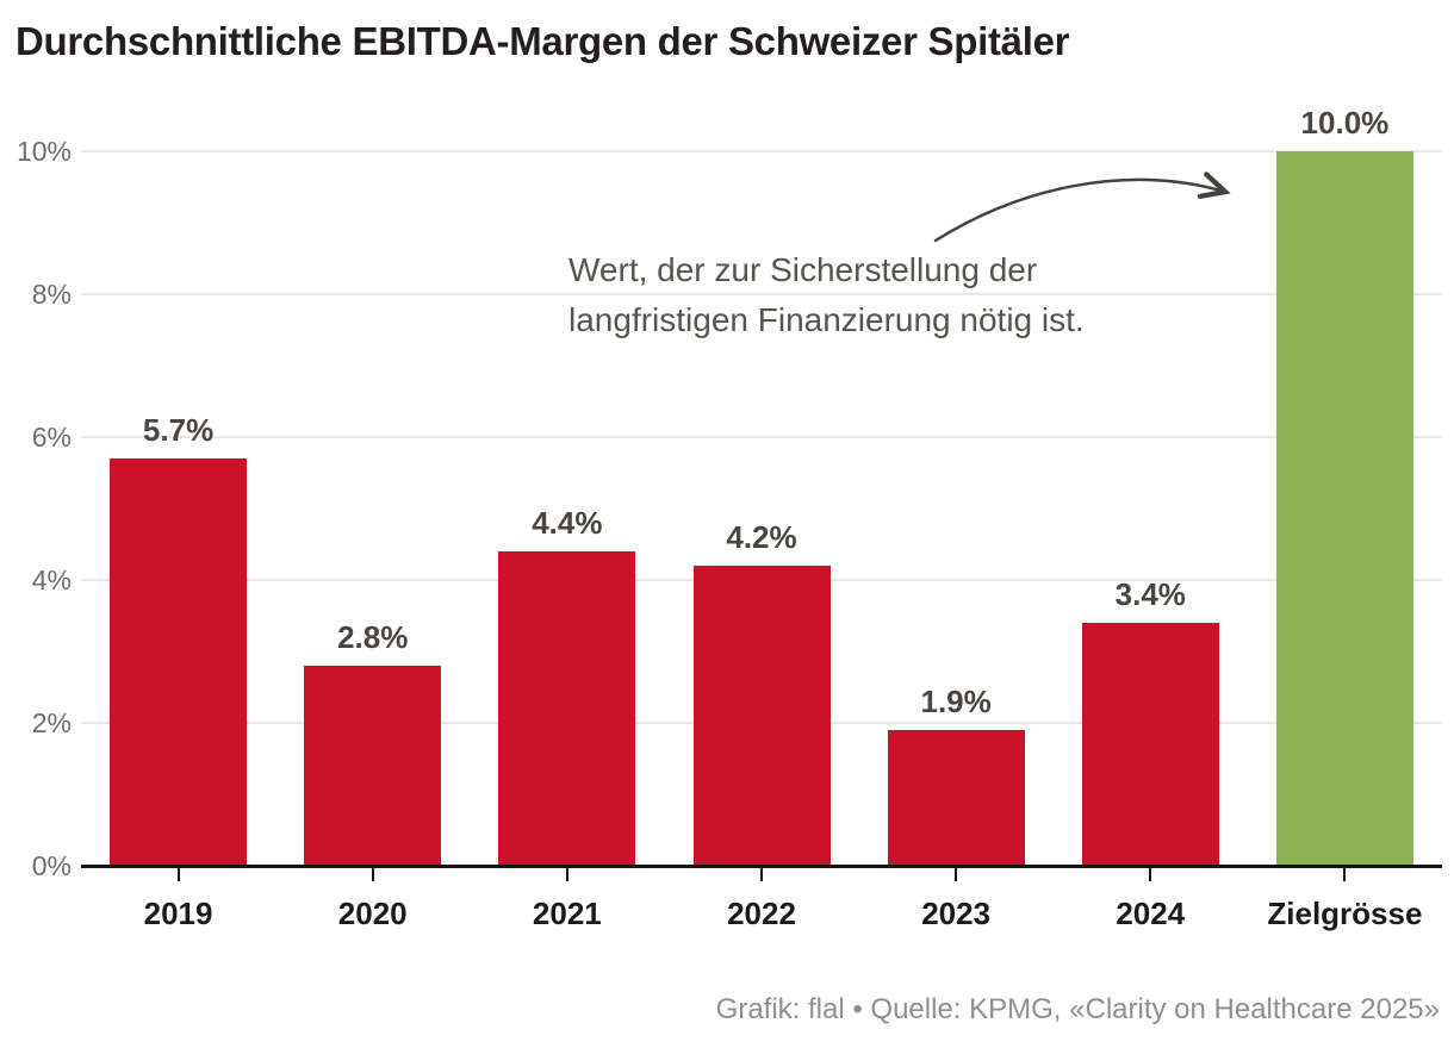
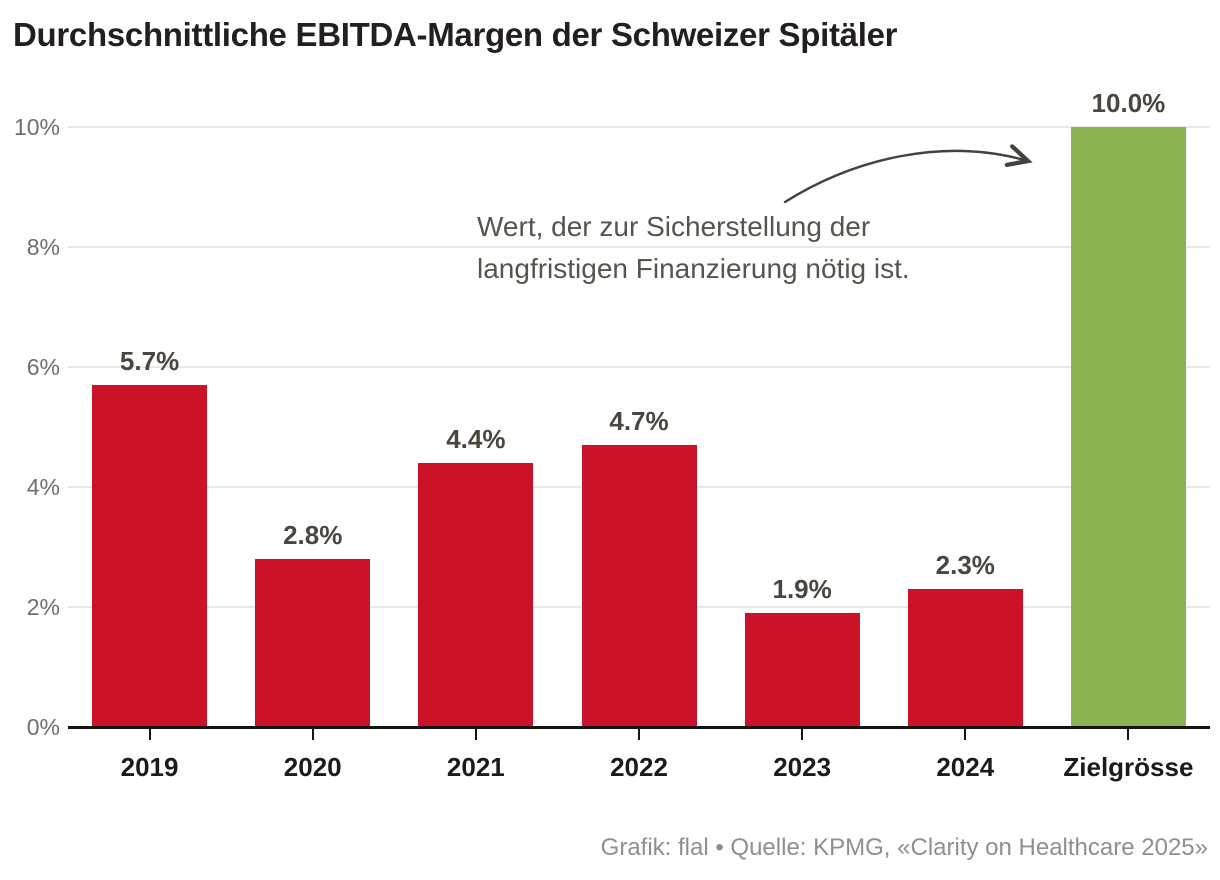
2022: 4.2% -> 4.7%
2024: 3.4% -> 2.3%
